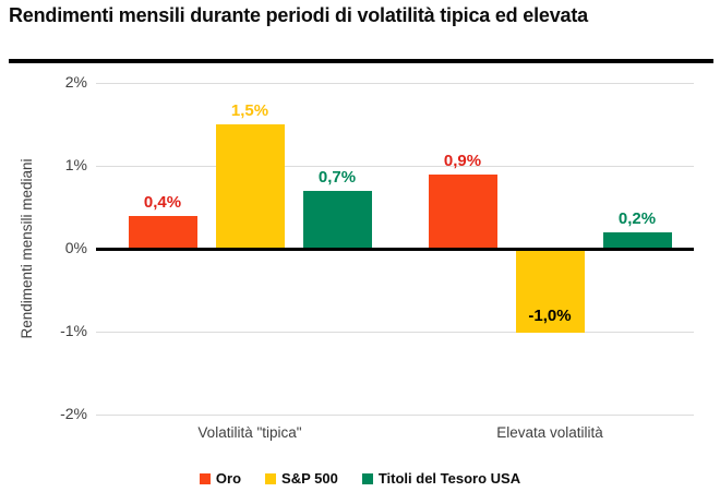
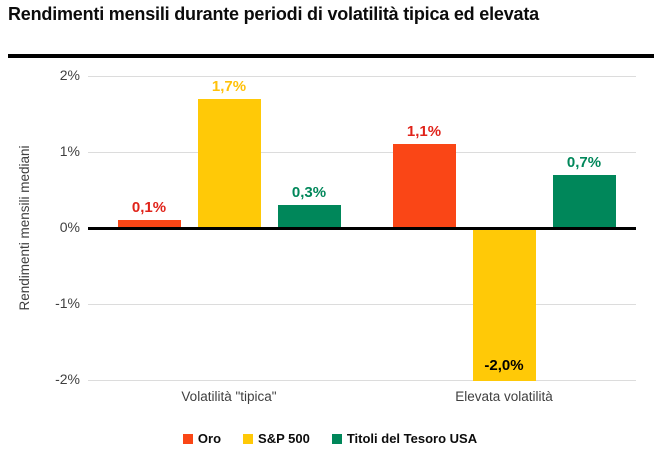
Oro/Volatilità "tipica": 0,4% -> 0,1%
S&P 500/Volatilità "tipica": 1,5% -> 1,7%
Titoli del Tesoro USA/Volatilità "tipica": 0,7% -> 0,3%
Oro/Elevata volatilità: 0,9% -> 1,1%
S&P 500/Elevata volatilità: -1,0% -> -2,0%
Titoli del Tesoro USA/Elevata volatilità: 0,2% -> 0,7%
